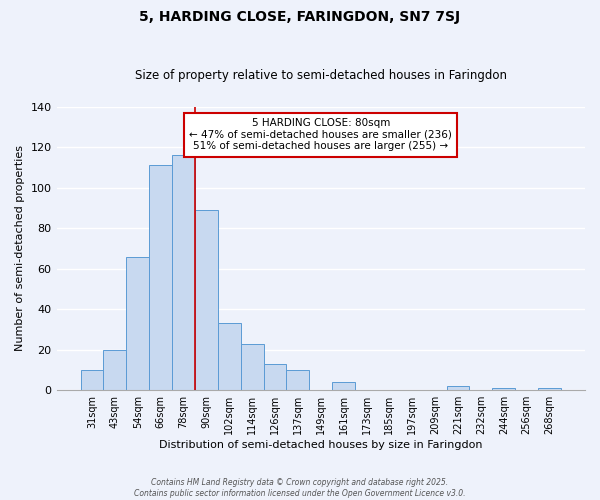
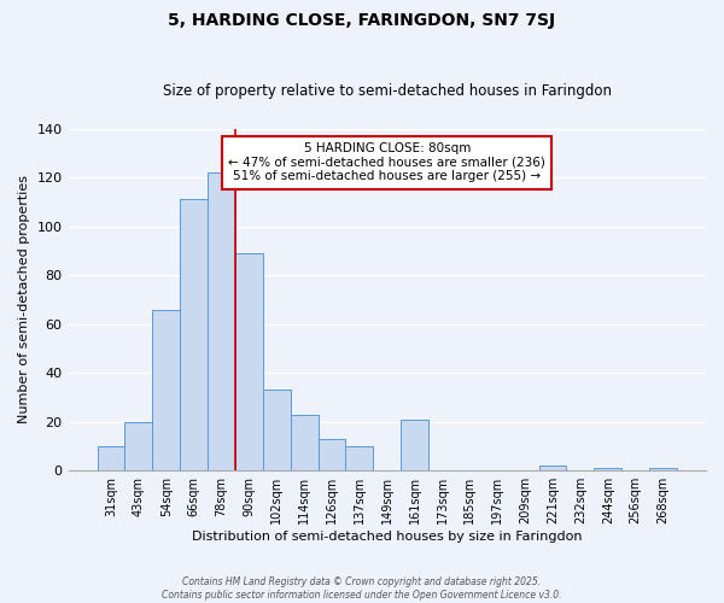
78sqm: 116 -> 122
161sqm: 4 -> 21
